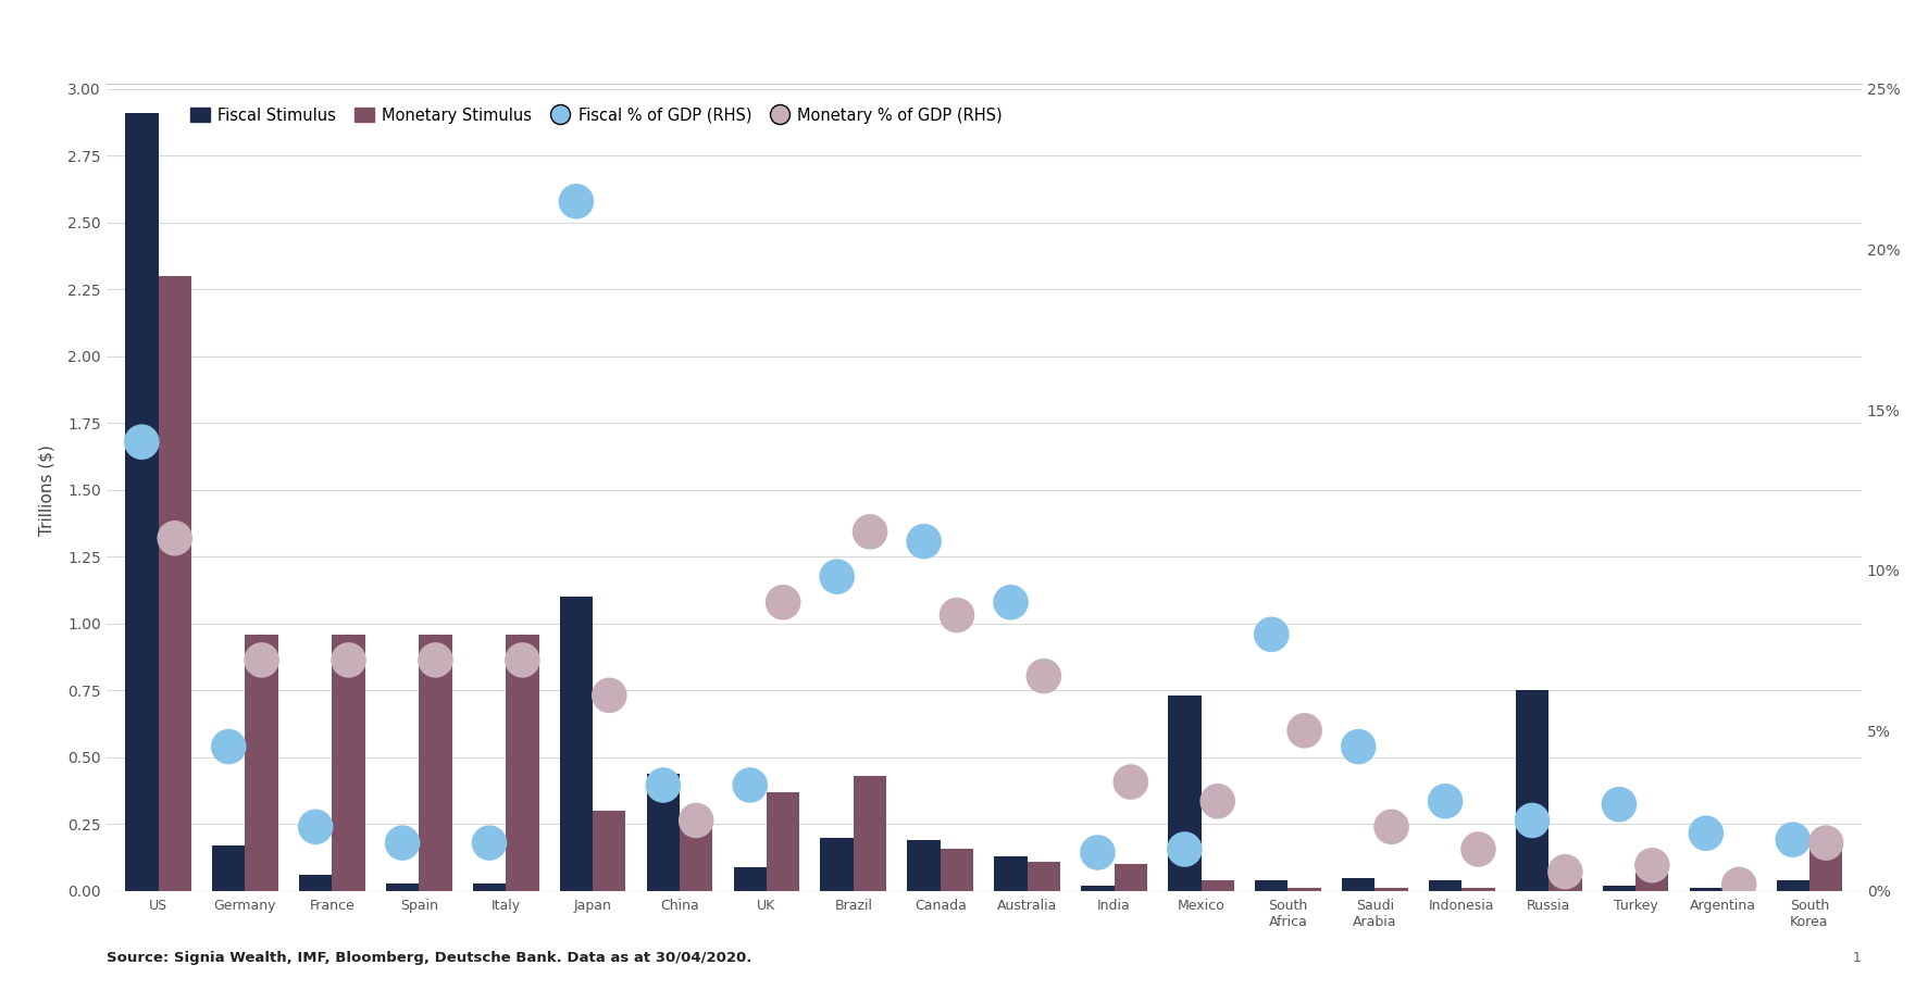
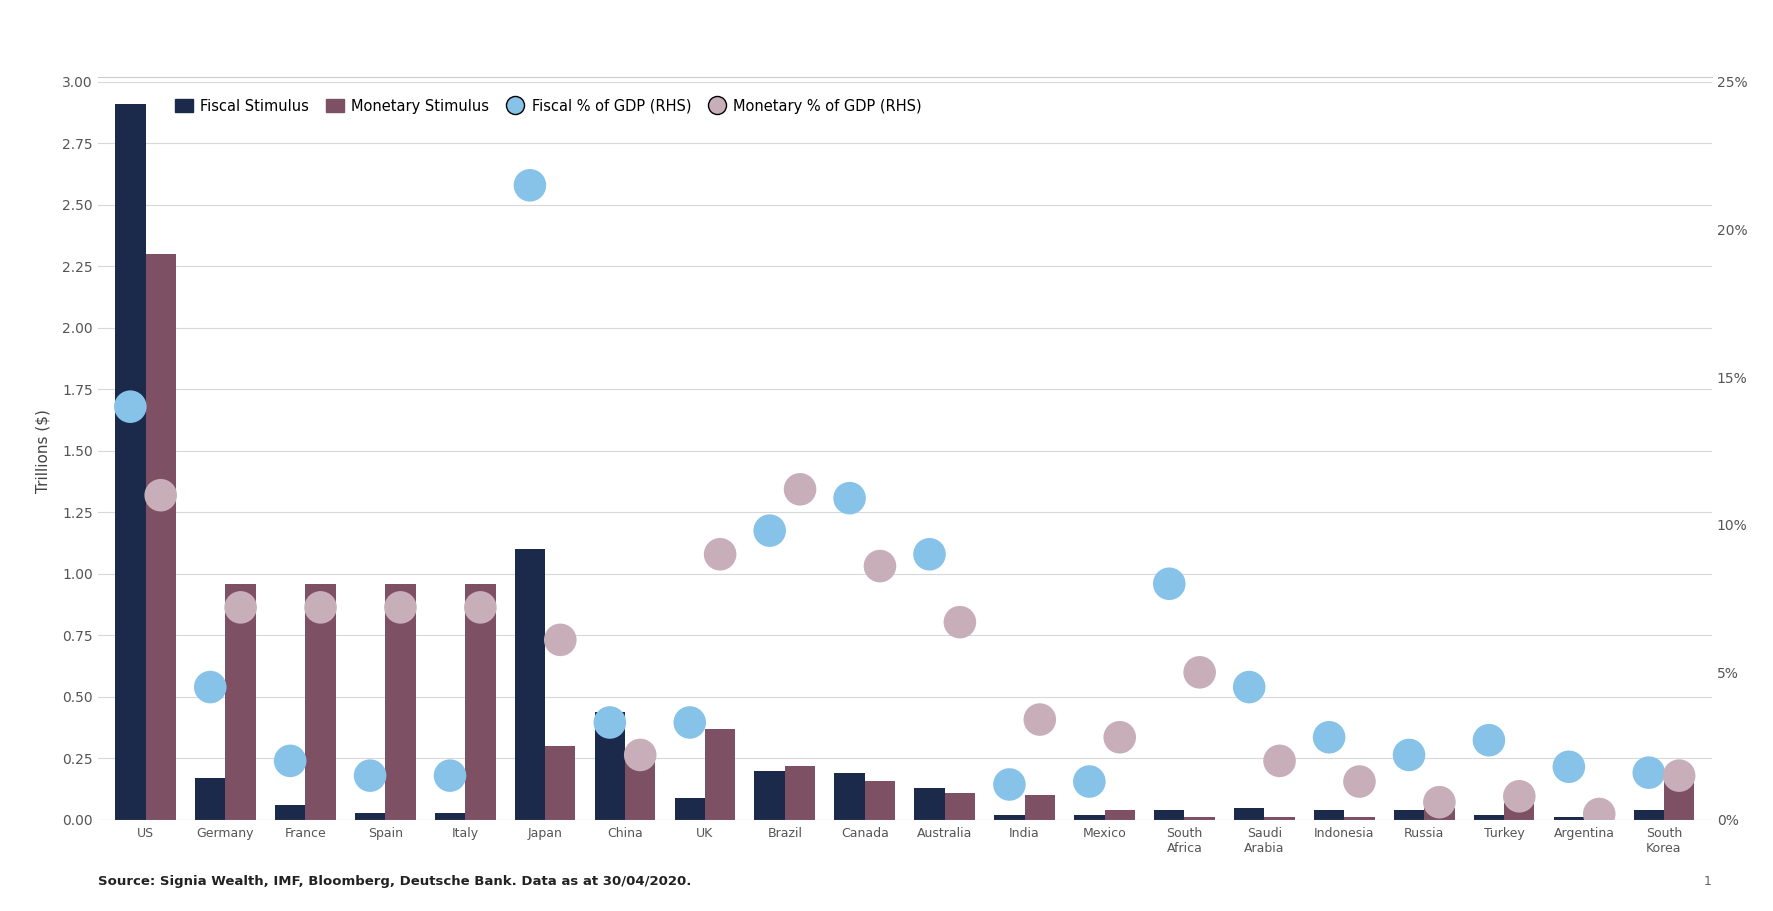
Monetary Stimulus/Brazil: 0.43 -> 0.22
Fiscal Stimulus/Mexico: 0.73 -> 0.02
Fiscal Stimulus/Russia: 0.75 -> 0.04
